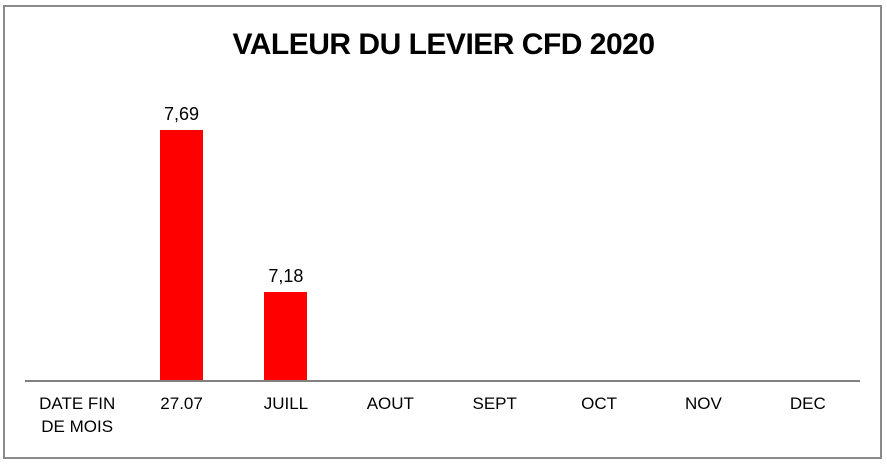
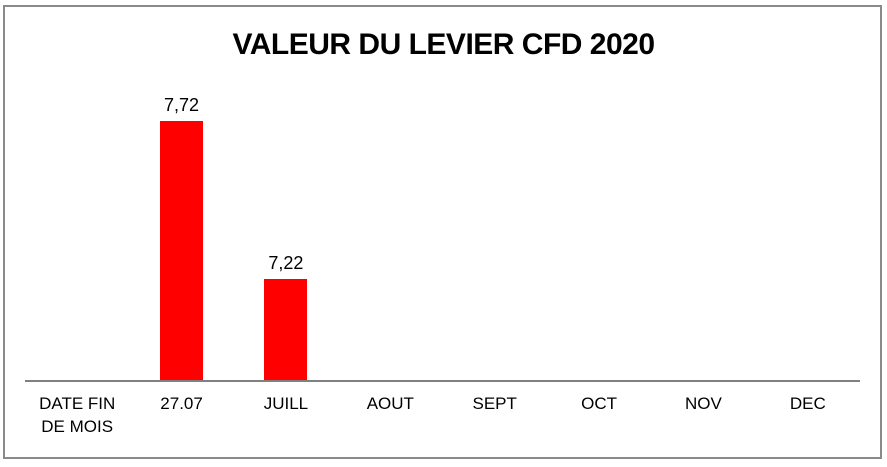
27.07: 7,69 -> 7,72
JUILL: 7,18 -> 7,22
